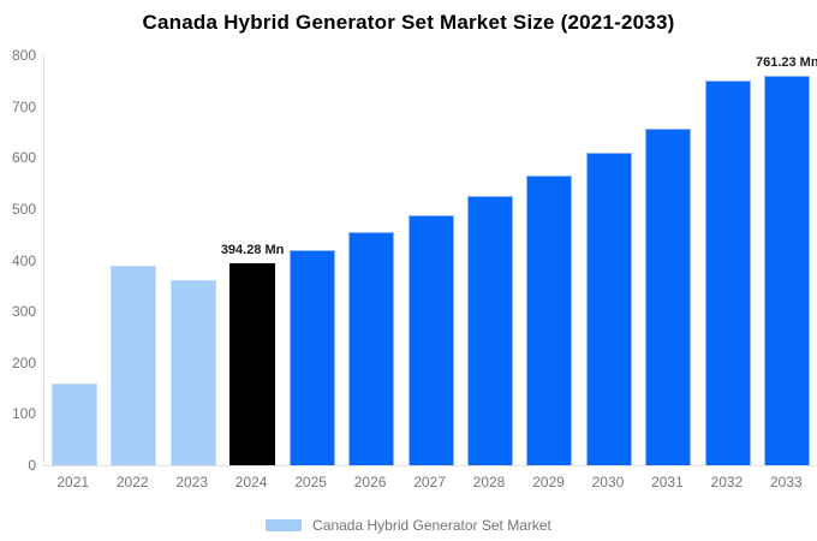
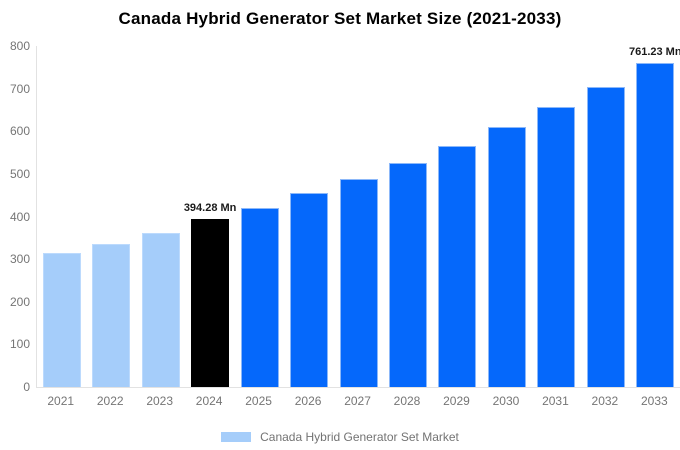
2021: 160 -> 310
2022: 390 -> 340
2032: 750 -> 700
